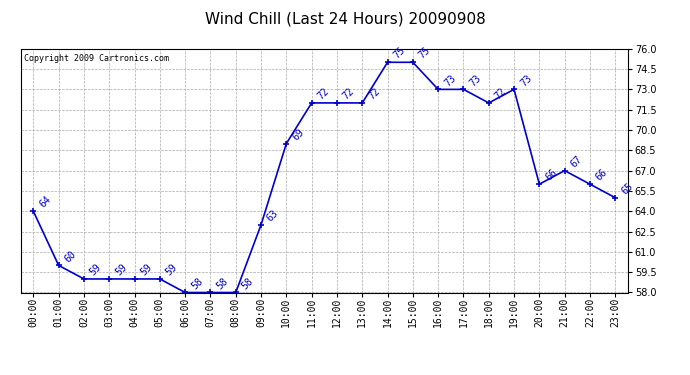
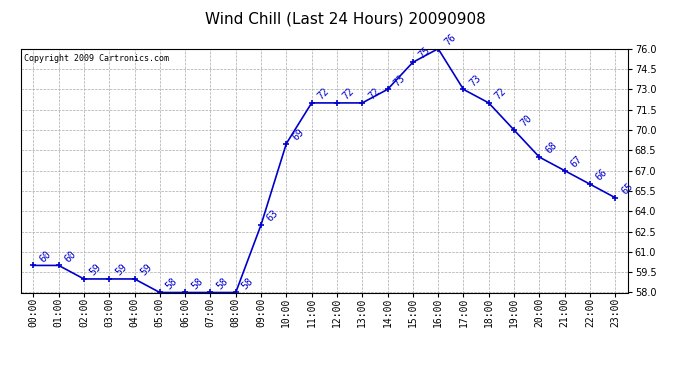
00:00: 64 -> 60
05:00: 59 -> 58
14:00: 75 -> 73
16:00: 73 -> 76
19:00: 73 -> 70
20:00: 66 -> 68
